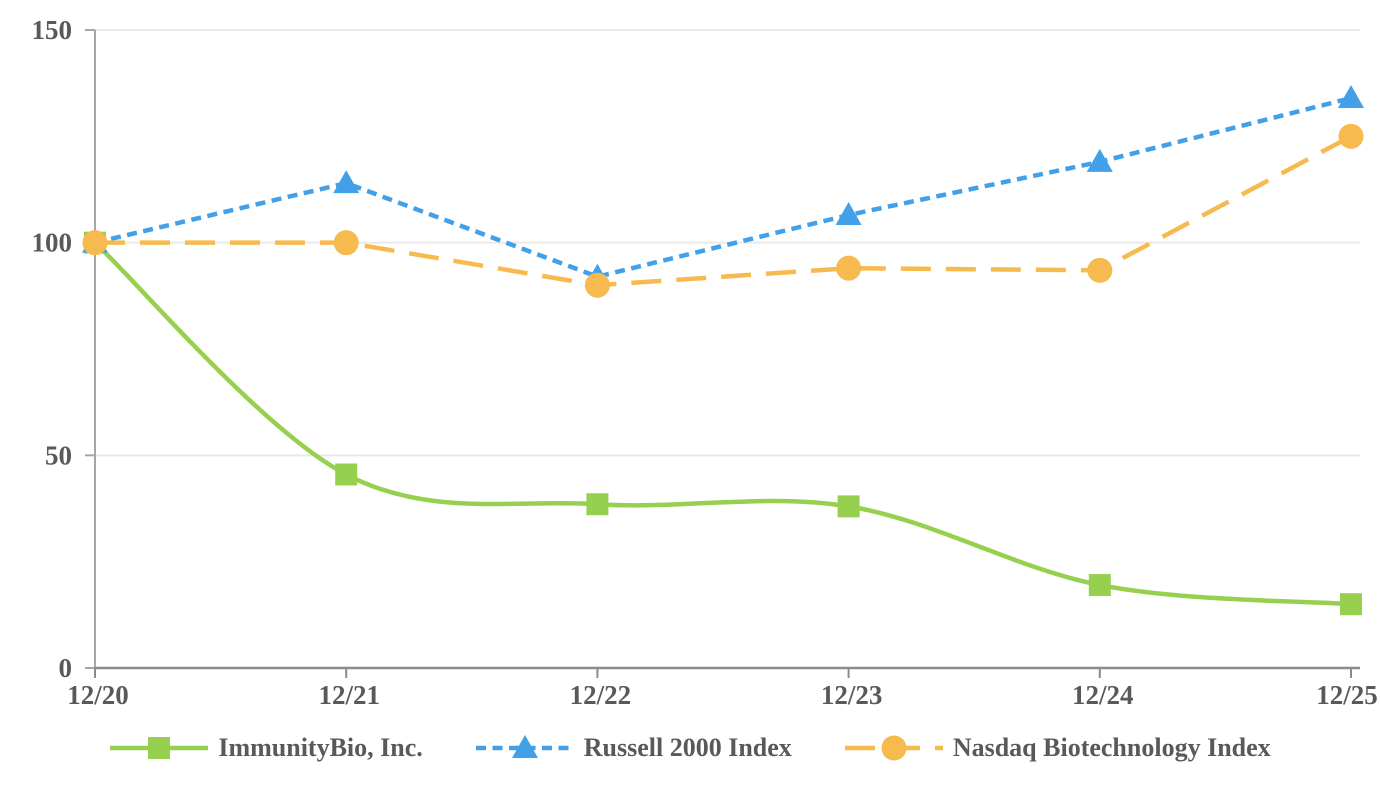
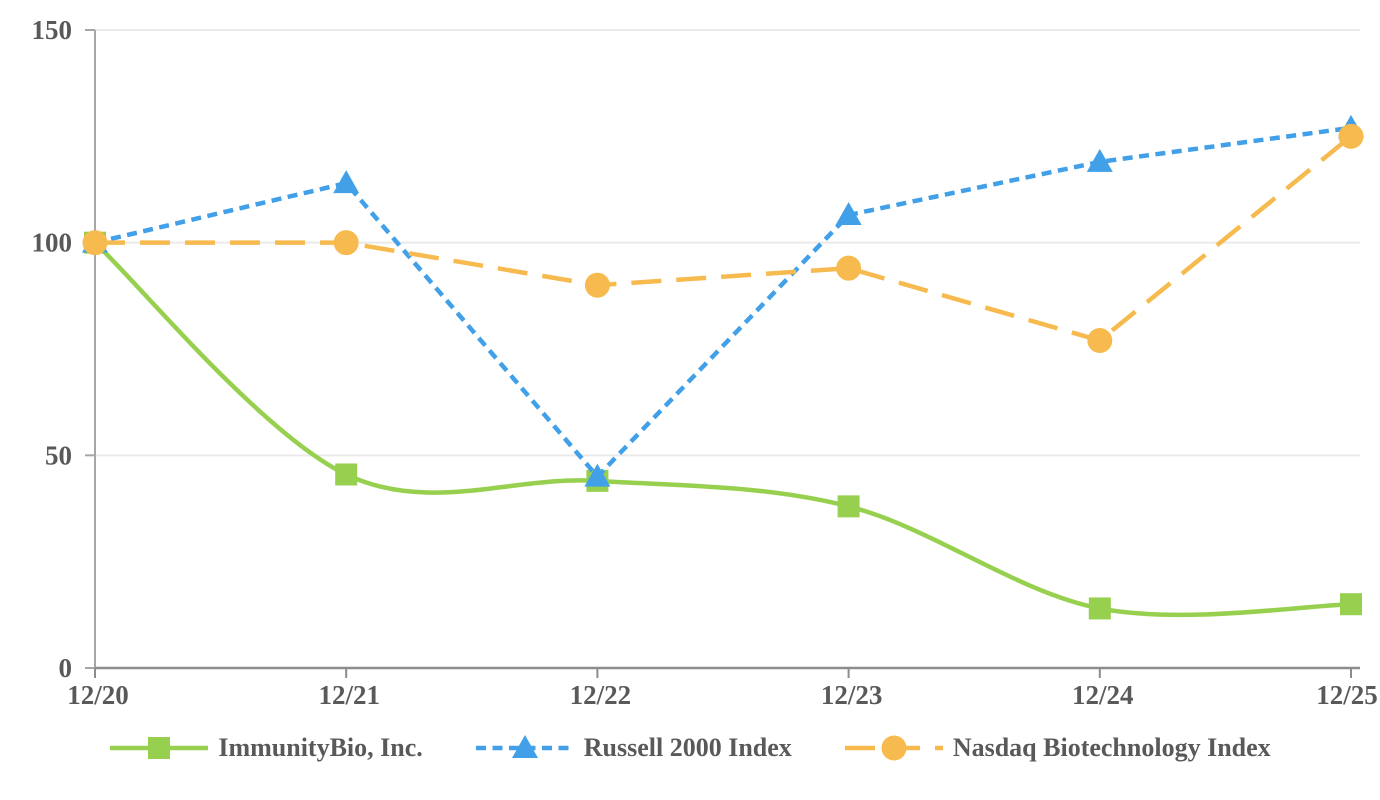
ImmunityBio, Inc./12/22: 38 -> 44
Russell 2000 Index/12/22: 92 -> 45
ImmunityBio, Inc./12/24: 20 -> 14
Nasdaq Biotechnology Index/12/24: 94 -> 77
Russell 2000 Index/12/25: 134 -> 127
